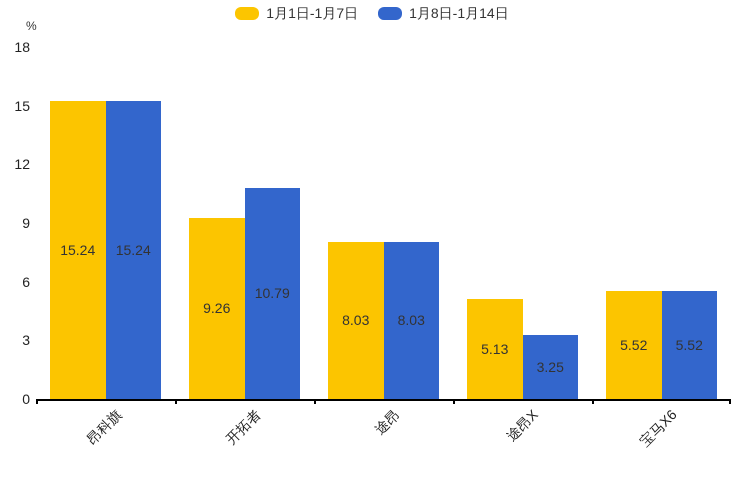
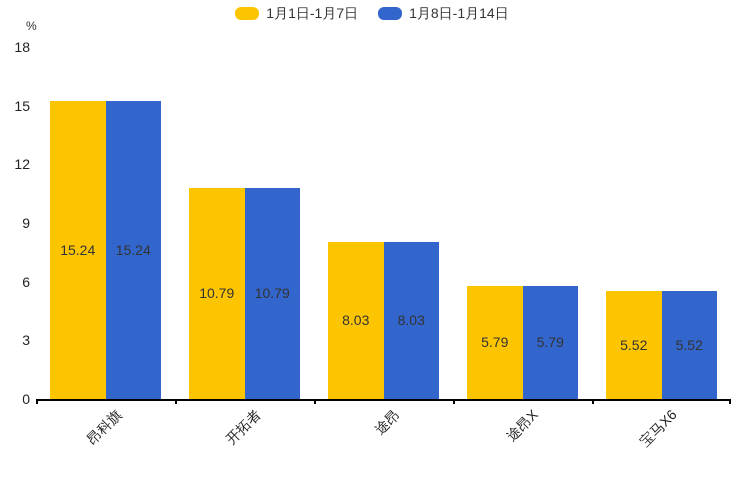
1月1日-1月7日/开拓者: 9.26 -> 10.79
1月1日-1月7日/途昂X: 5.13 -> 5.79
1月8日-1月14日/途昂X: 3.25 -> 5.79
